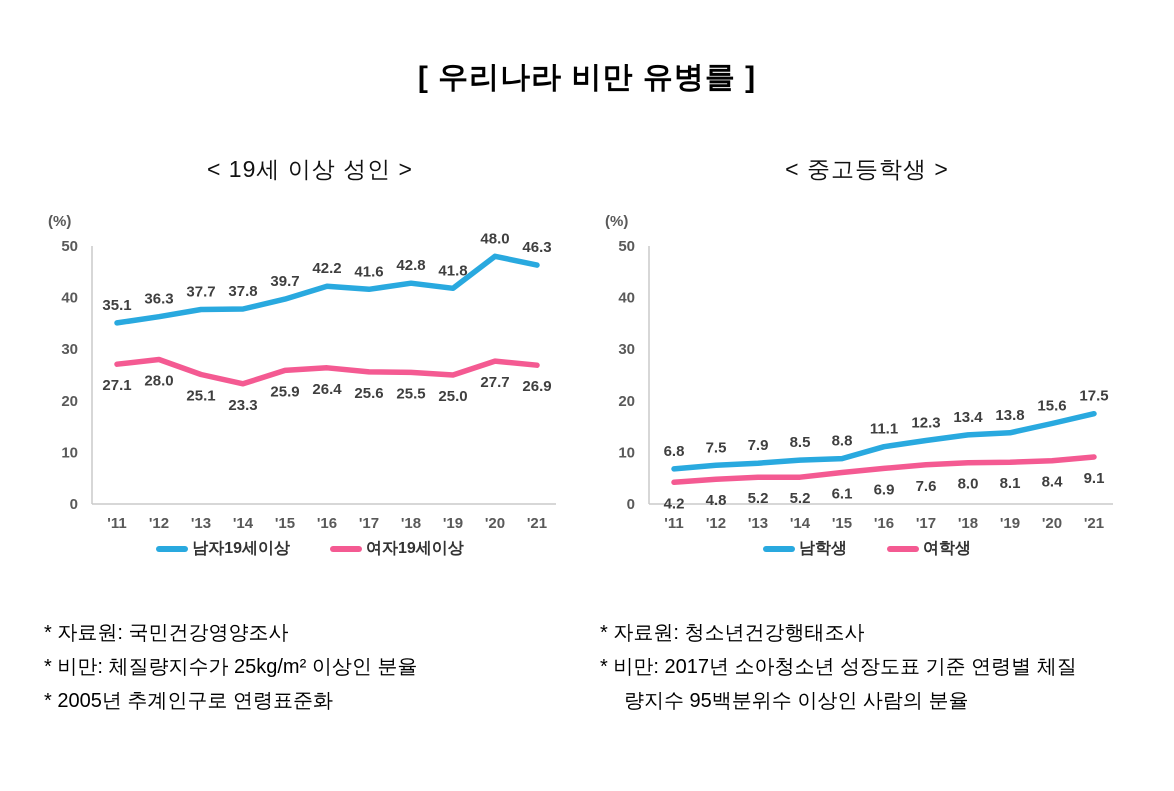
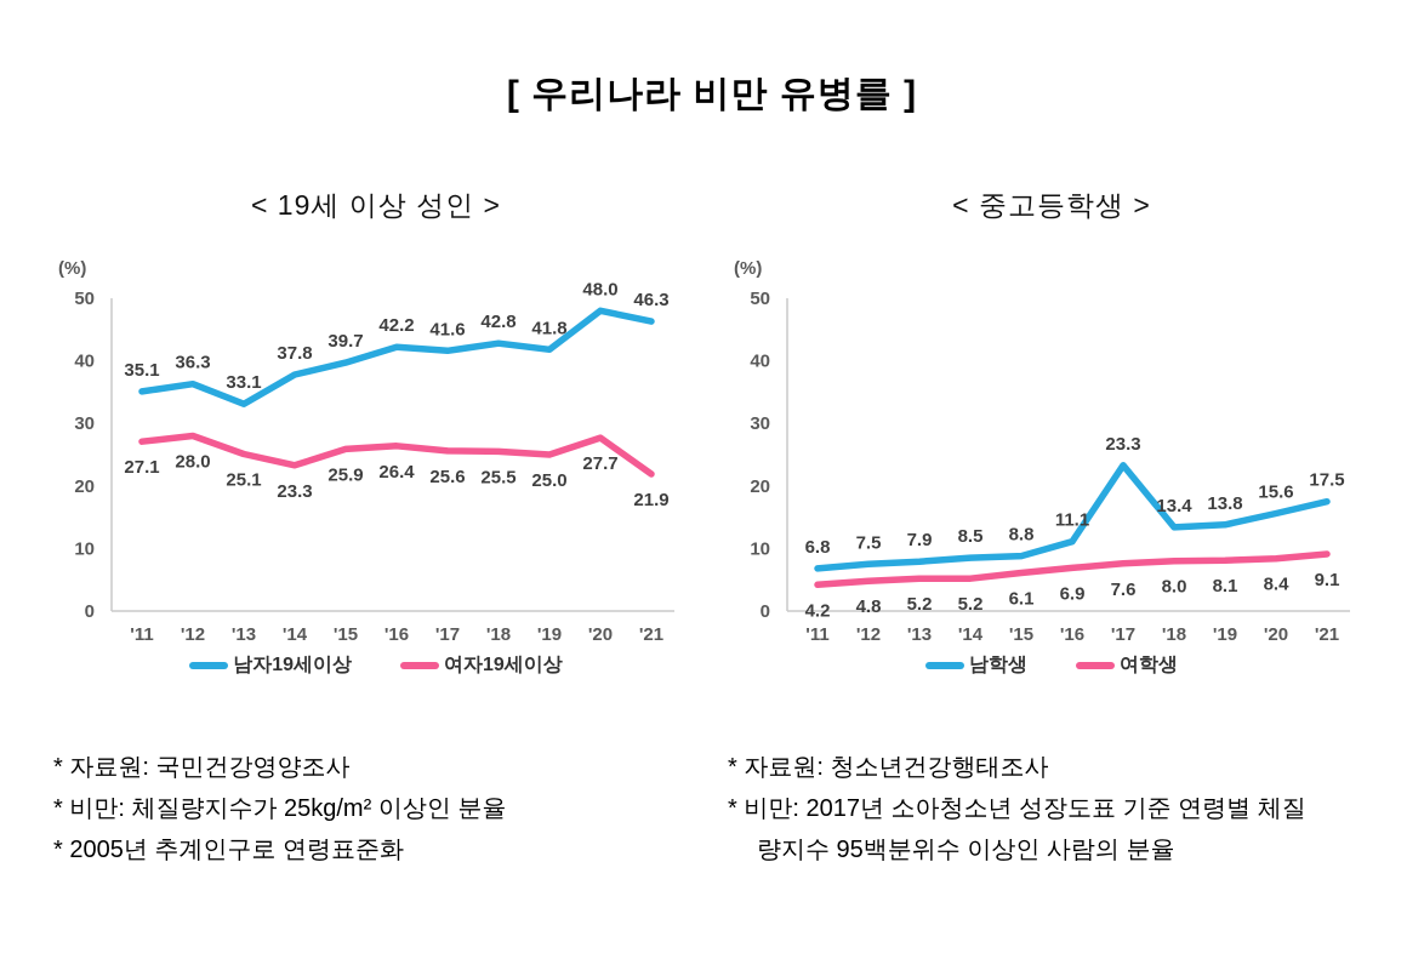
< 19세 이상 성인 >/남자19세이상/'13: 37.7 -> 33.1
< 19세 이상 성인 >/여자19세이상/'21: 26.9 -> 21.9
< 중고등학생 >/남학생/'17: 12.3 -> 23.3
